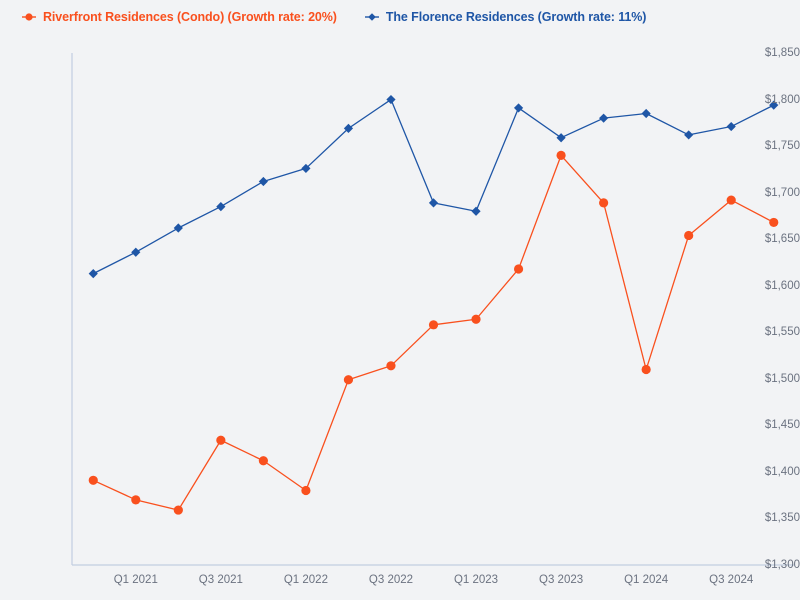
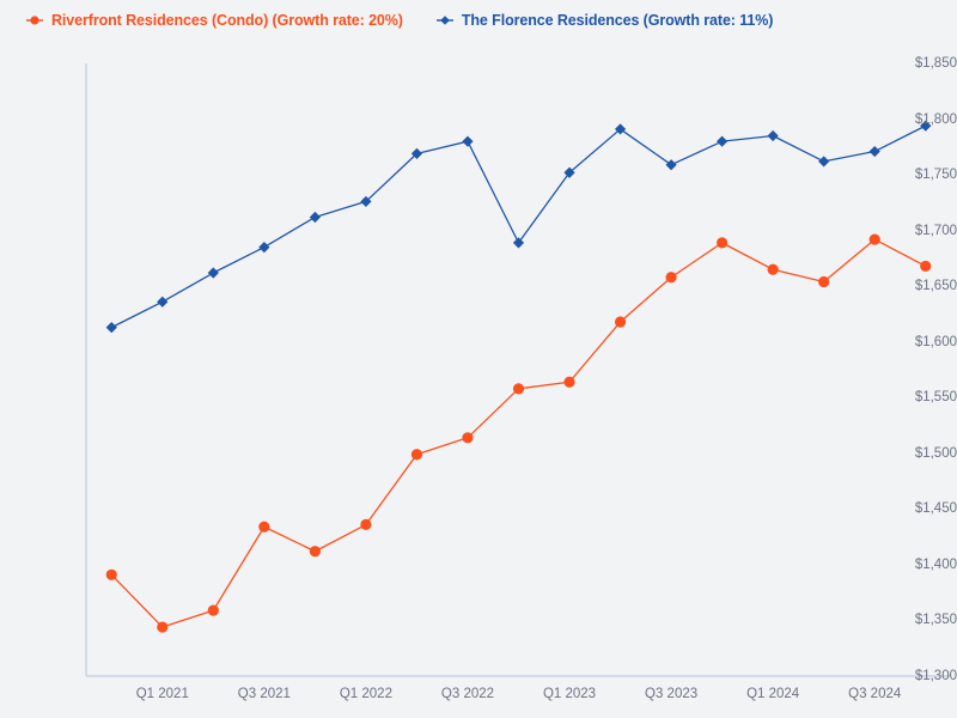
Riverfront Residences (Condo) (Growth rate: 20%)/Q1 2021: $1370 -> $1340
Riverfront Residences (Condo) (Growth rate: 20%)/Q1 2022: $1380 -> $1440
The Florence Residences (Growth rate: 11%)/Q3 2022: $1800 -> $1780
The Florence Residences (Growth rate: 11%)/Q1 2023: $1680 -> $1750
Riverfront Residences (Condo) (Growth rate: 20%)/Q3 2023: $1740 -> $1660
Riverfront Residences (Condo) (Growth rate: 20%)/Q1 2024: $1510 -> $1660
